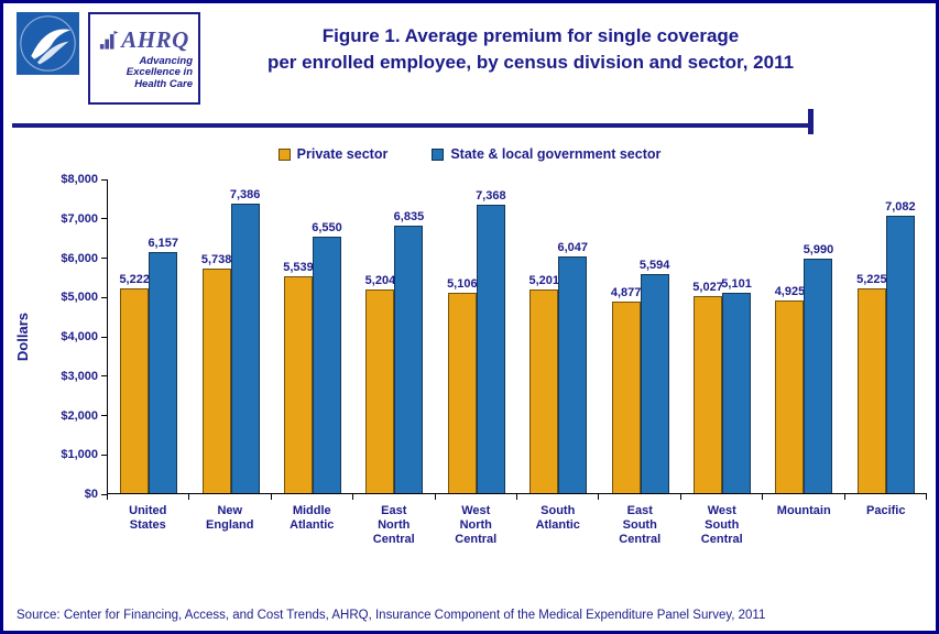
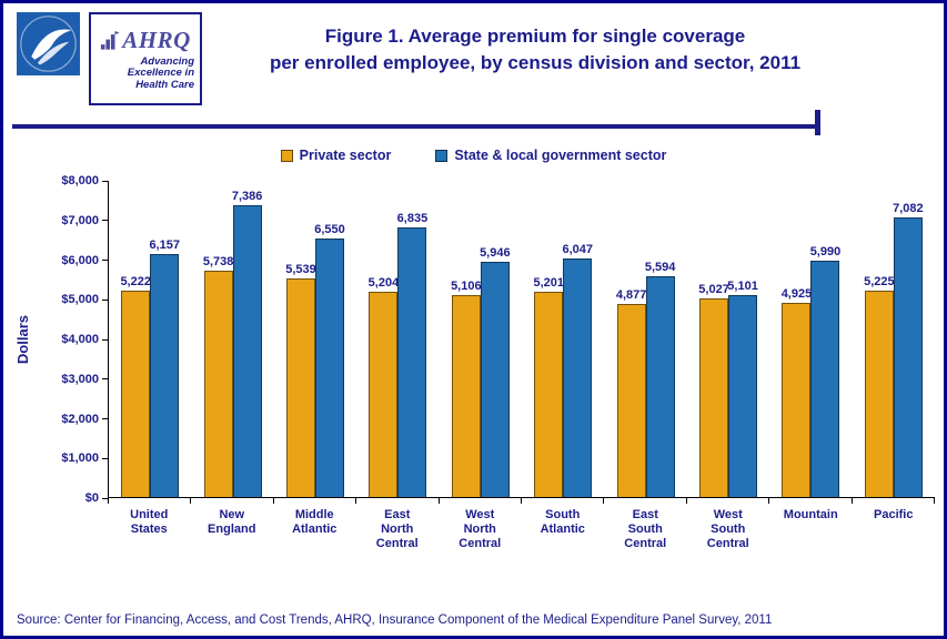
State & local government sector/West North Central: 7,368 -> 5,946
